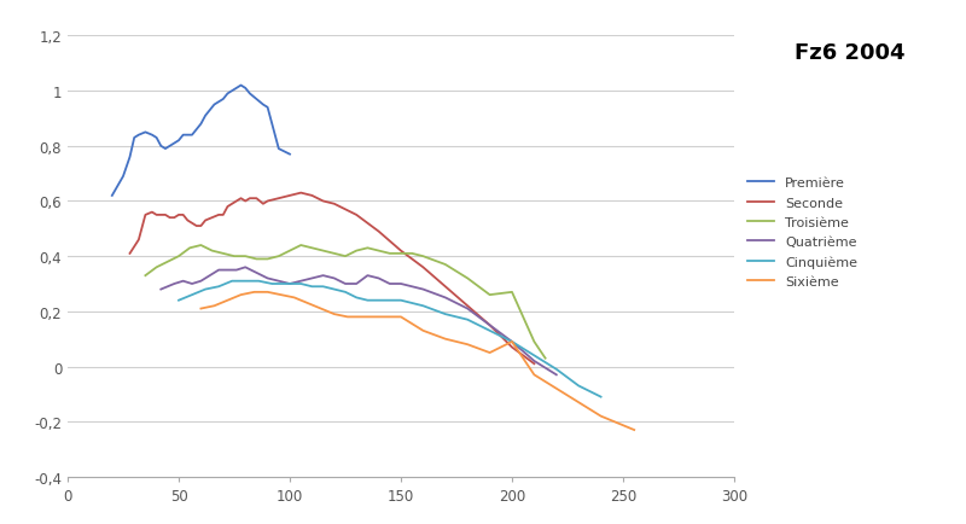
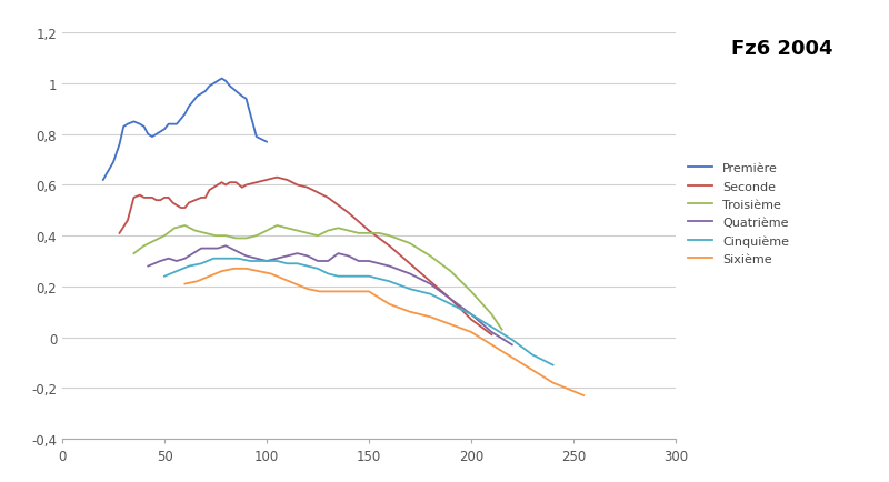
Troisième/200: 0,27 -> 0,18
Sixième/200: 0,09 -> 0,02
